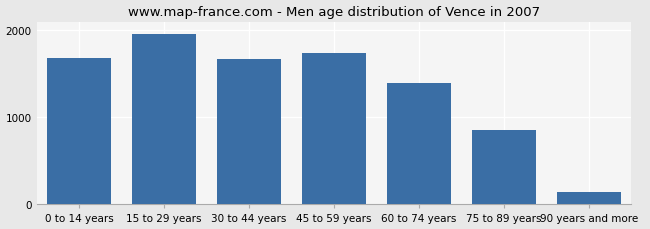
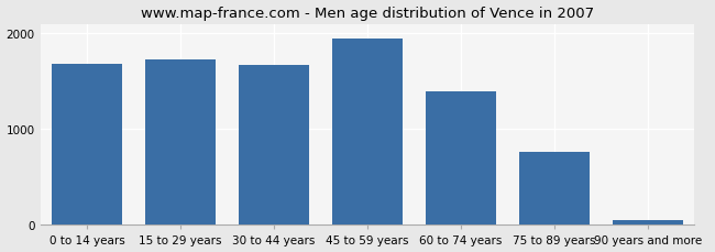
15 to 29 years: 1960 -> 1730
45 to 59 years: 1740 -> 1950
75 to 89 years: 860 -> 760
90 years and more: 140 -> 60
